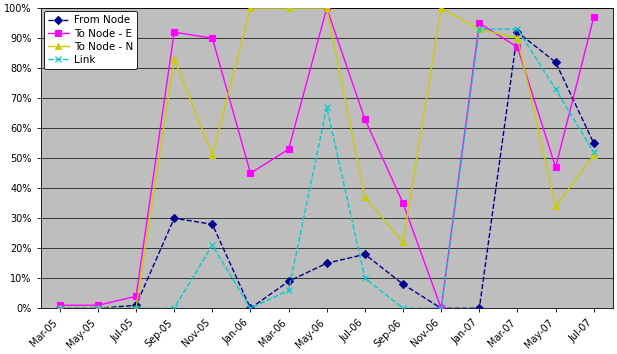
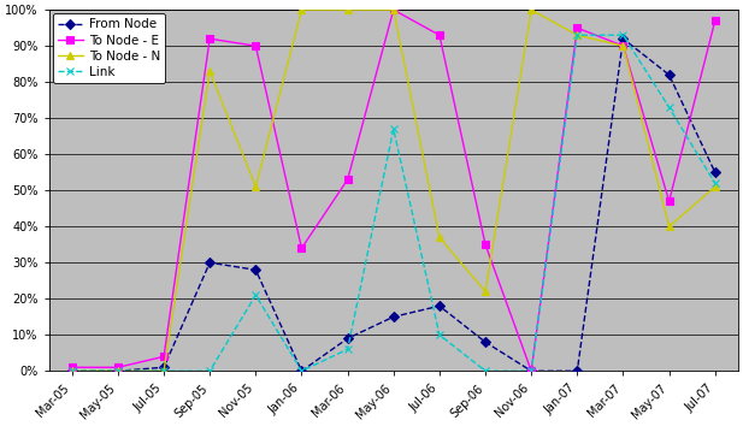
To Node - E/Jan-06: 45% -> 34%
To Node - E/Jul-06: 63% -> 93%
To Node - E/Mar-07: 87% -> 90%
To Node - N/May-07: 34% -> 40%
